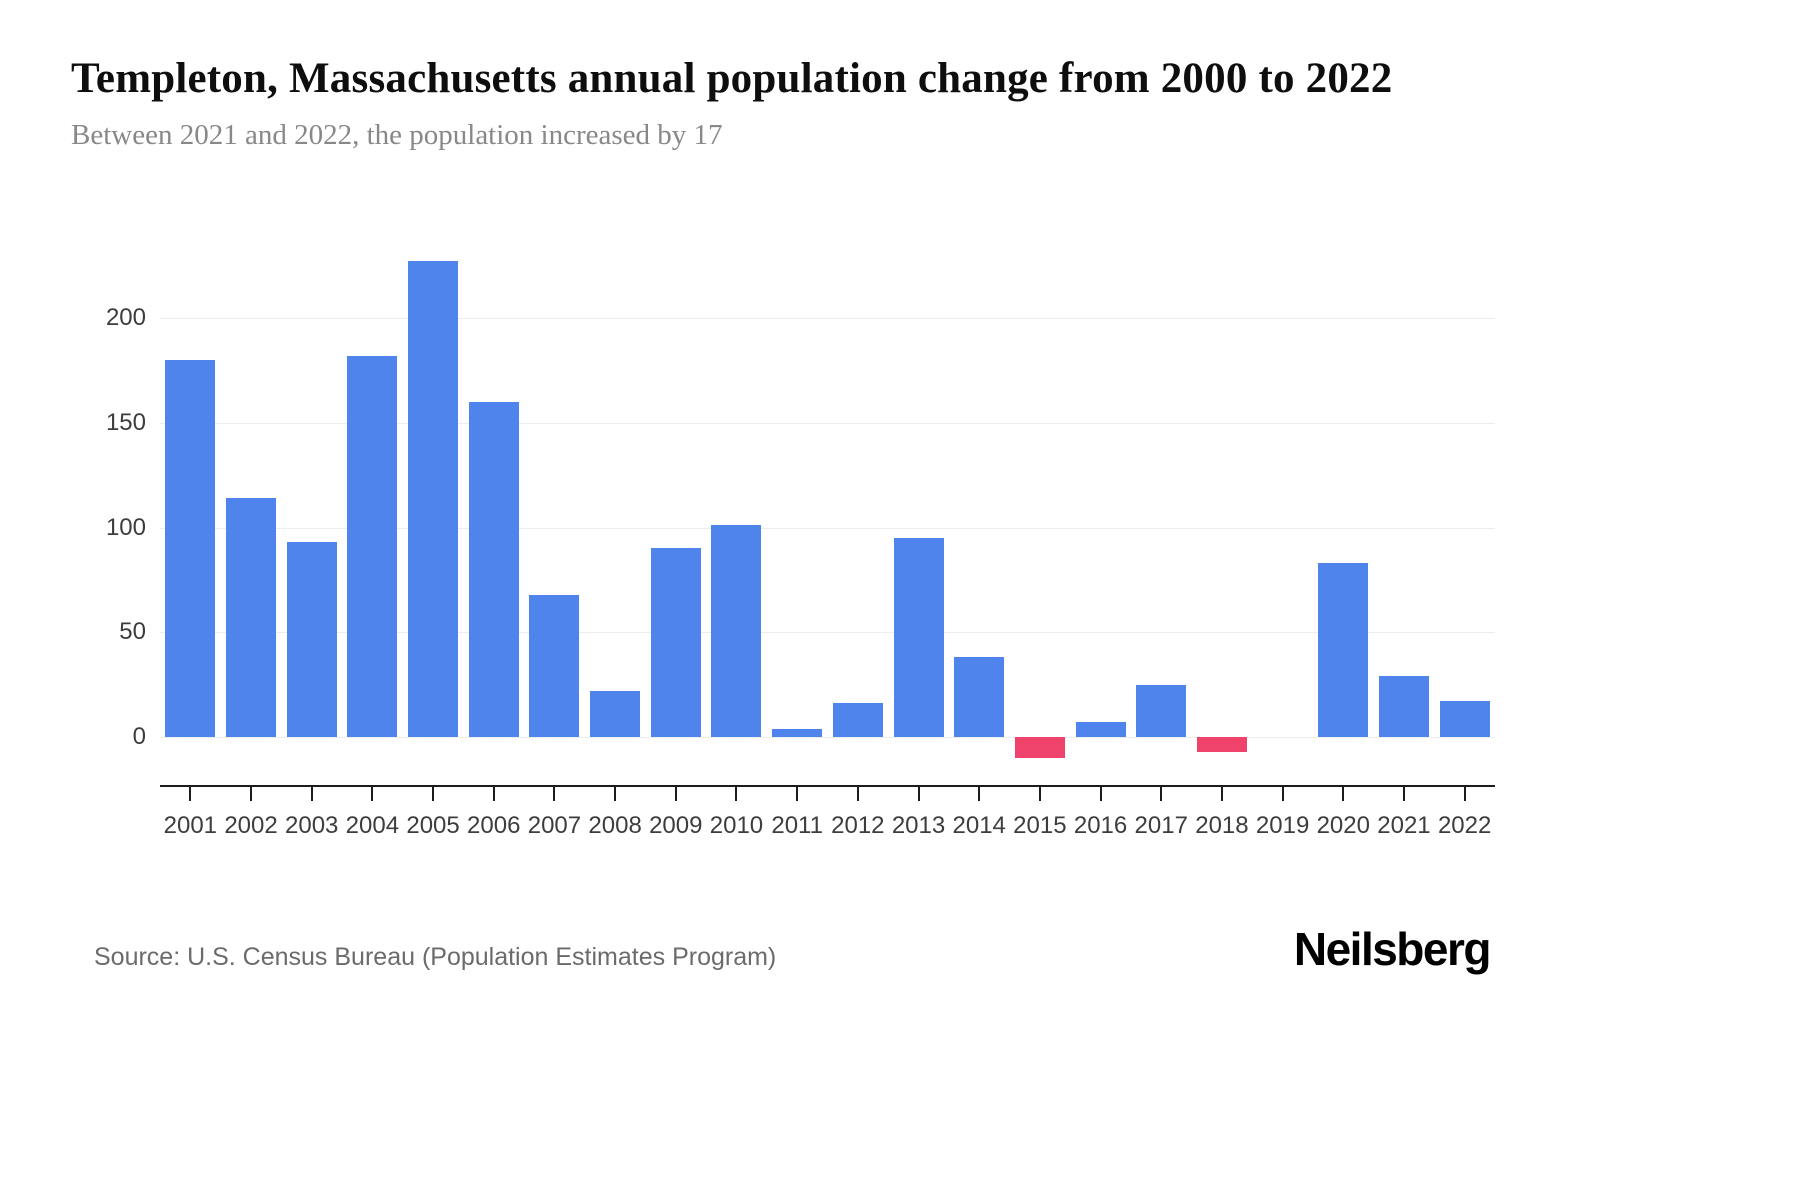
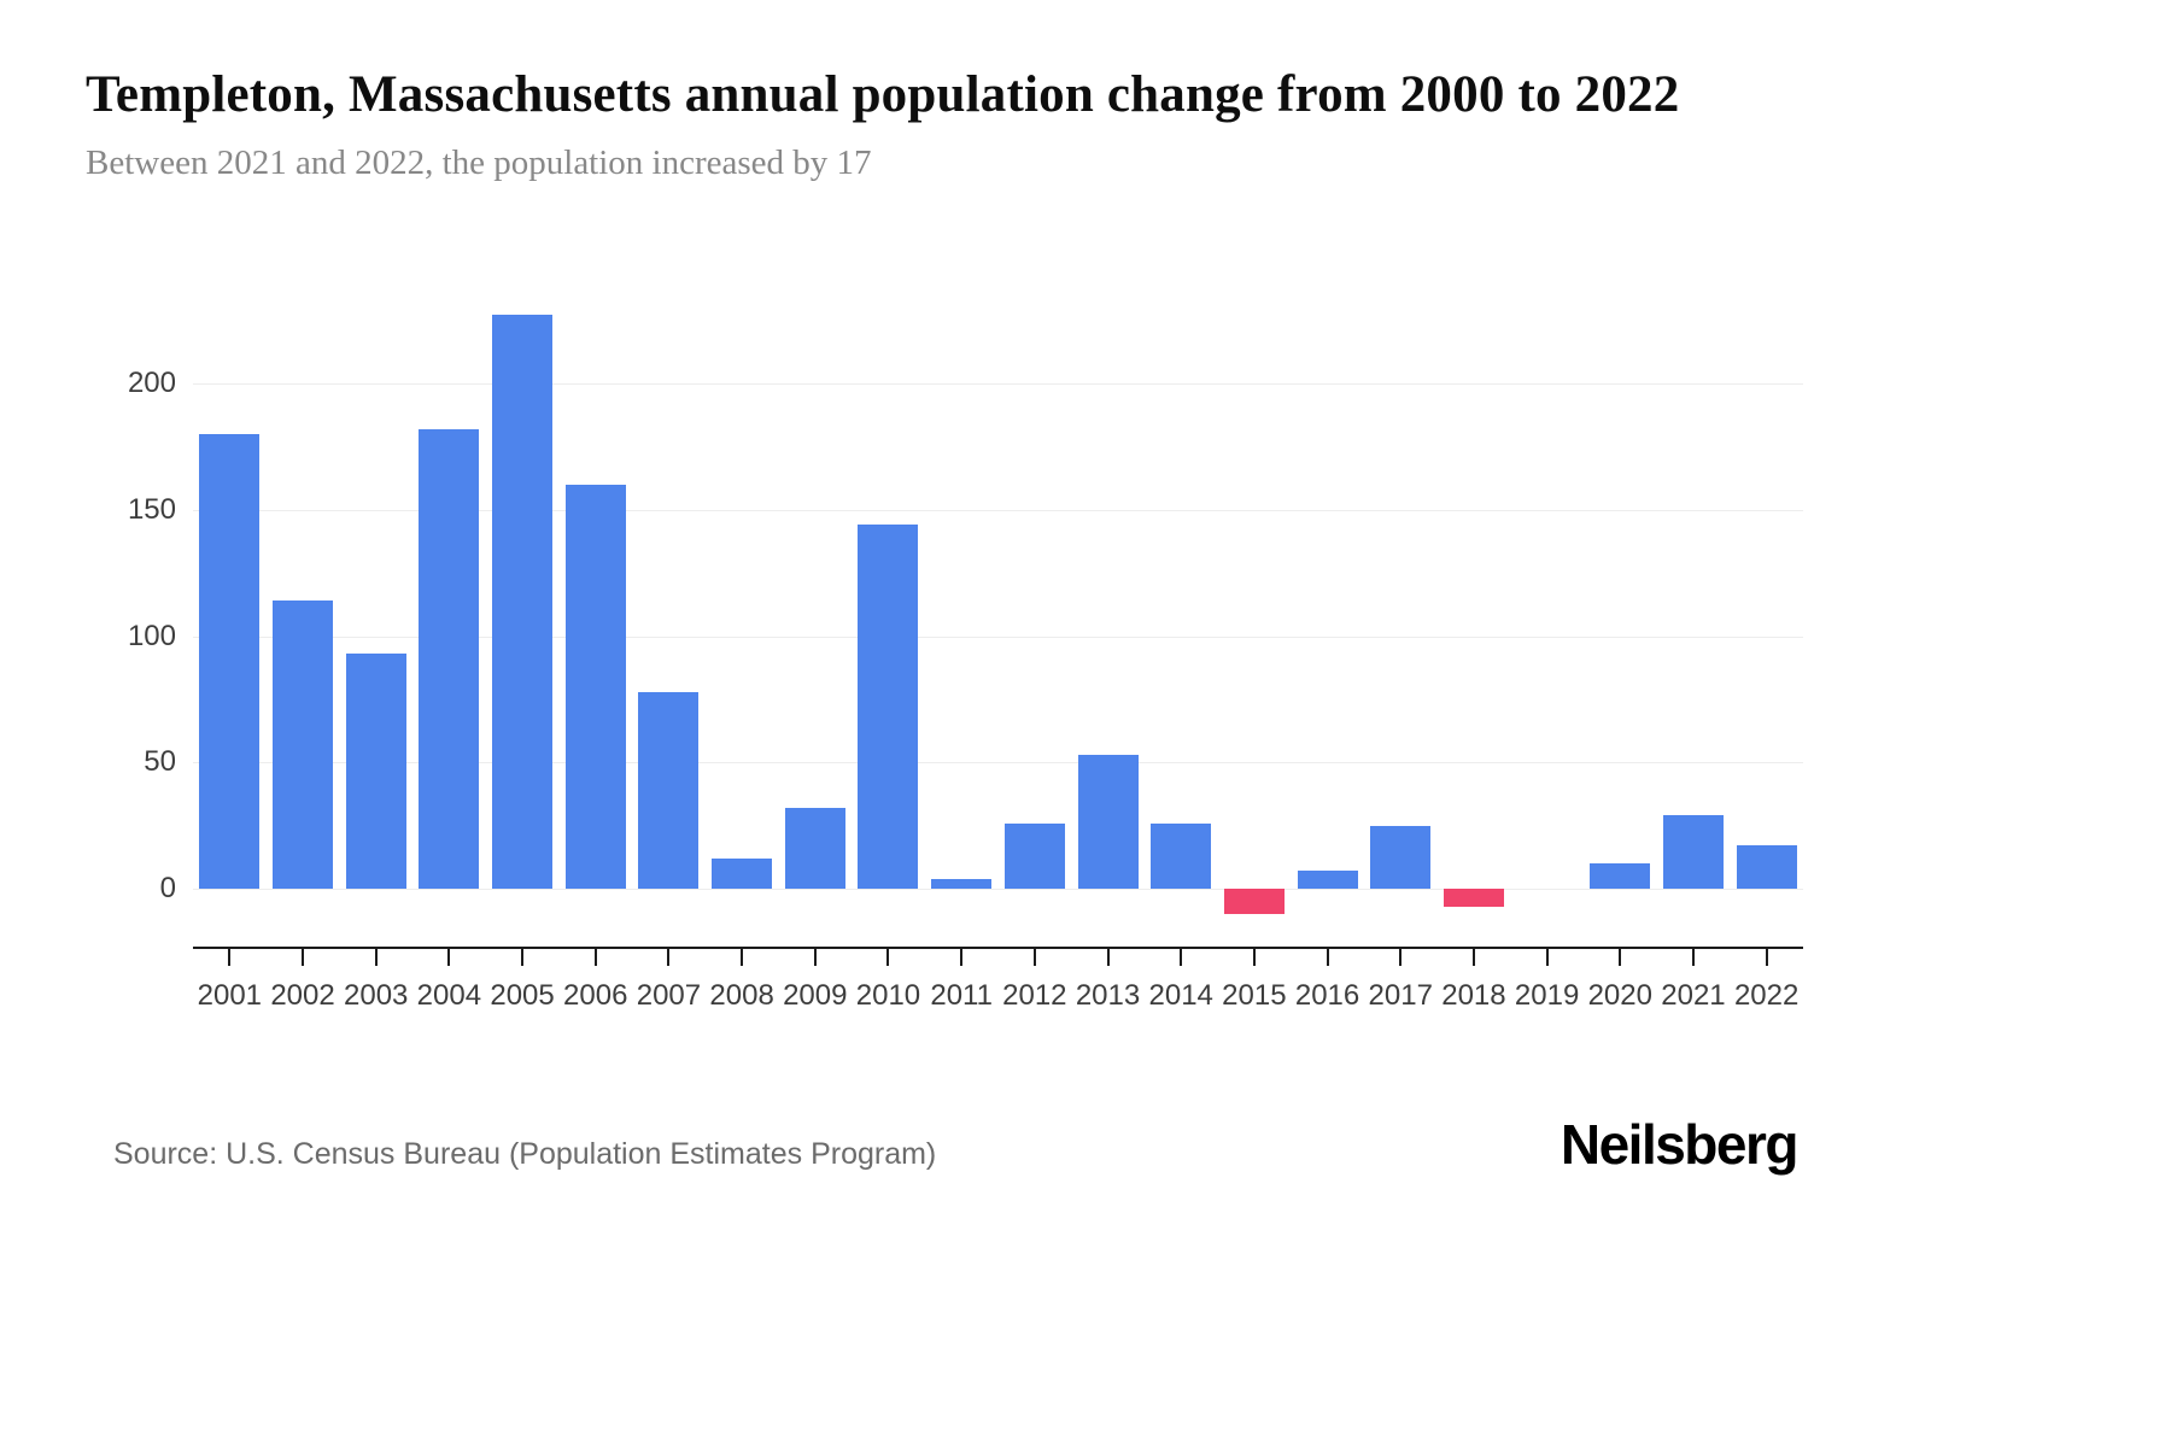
2007: 68 -> 78
2008: 22 -> 12
2009: 90 -> 32
2010: 101 -> 144
2012: 16 -> 26
2013: 95 -> 53
2014: 38 -> 26
2020: 83 -> 10
